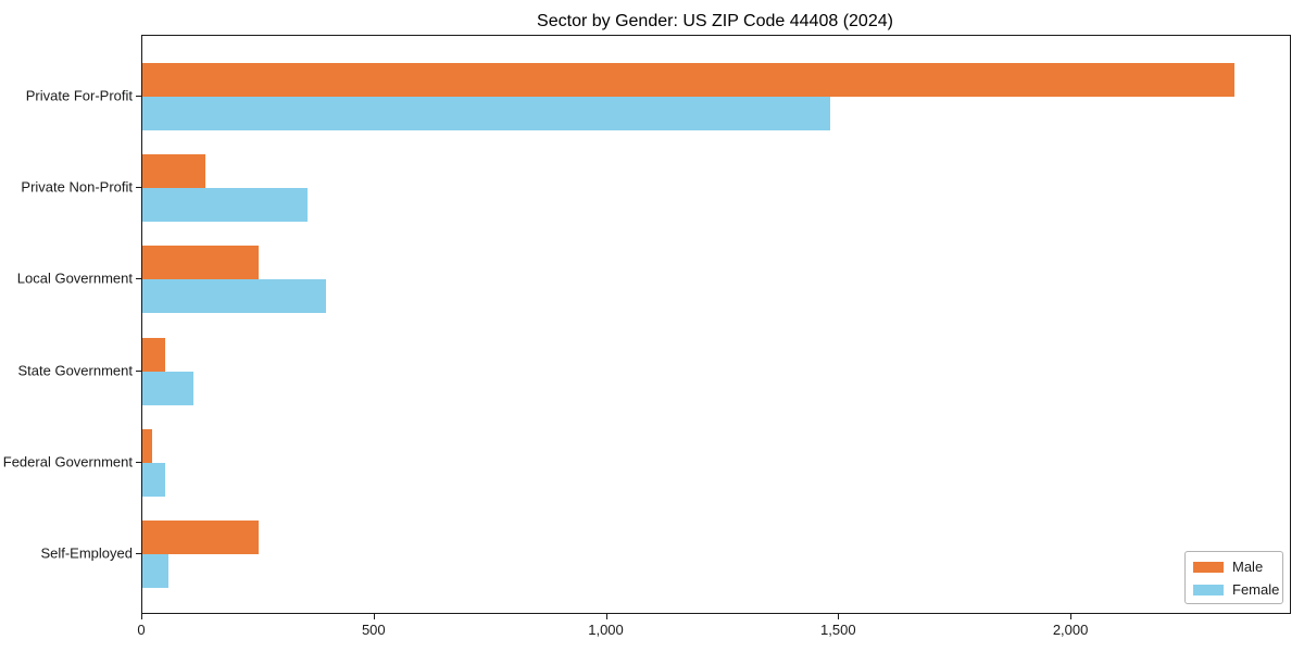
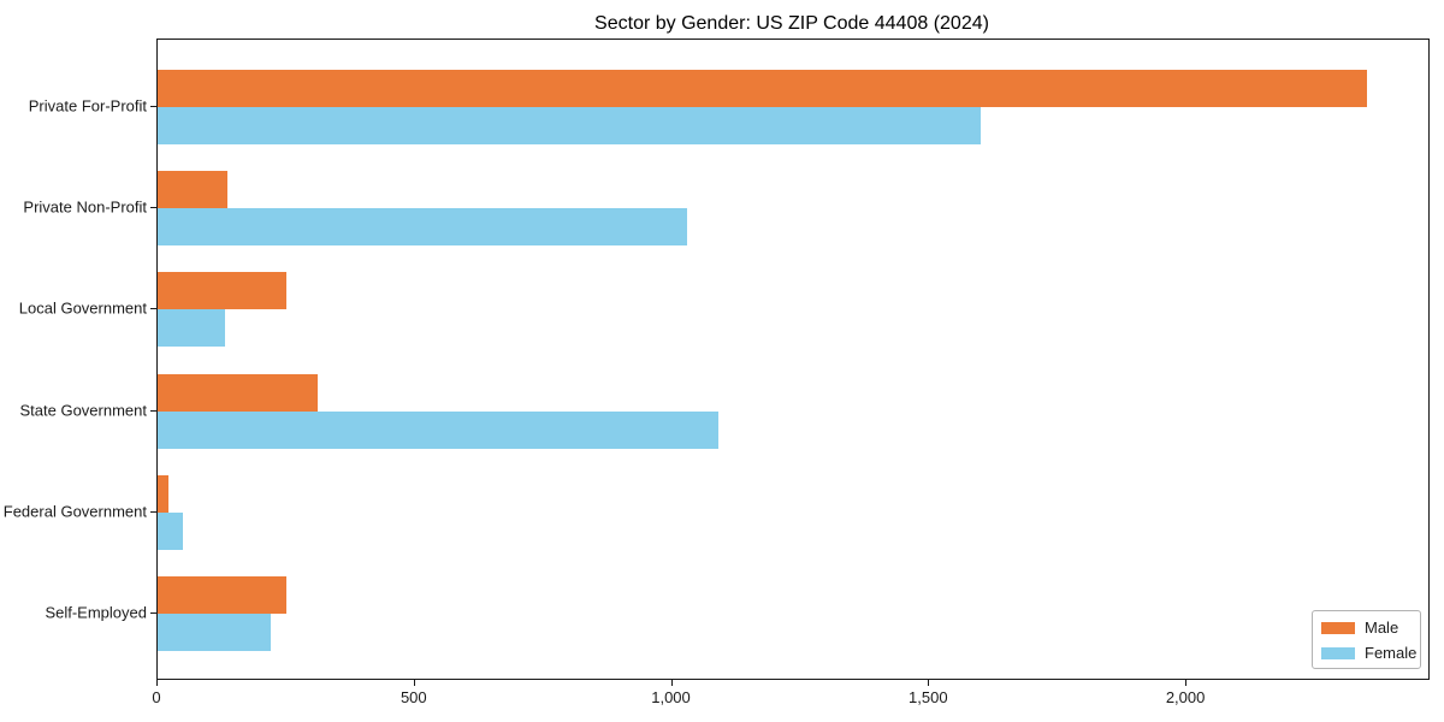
Female/Private For-Profit: 1480 -> 1600
Female/Private Non-Profit: 360 -> 1030
Female/Local Government: 400 -> 130
Male/State Government: 50 -> 310
Female/State Government: 110 -> 1090
Female/Self-Employed: 60 -> 220
